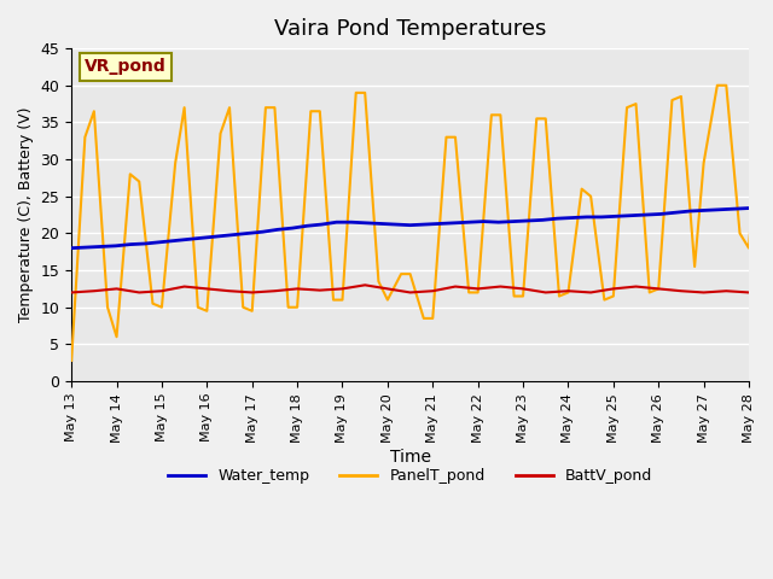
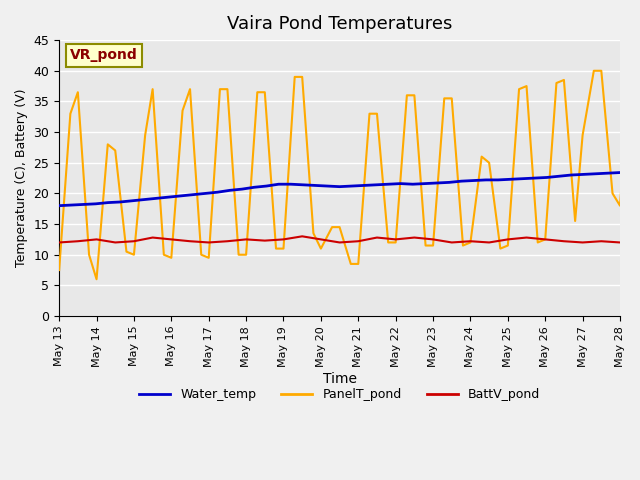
PanelT_pond/May 13: 2.8 -> 7.5
